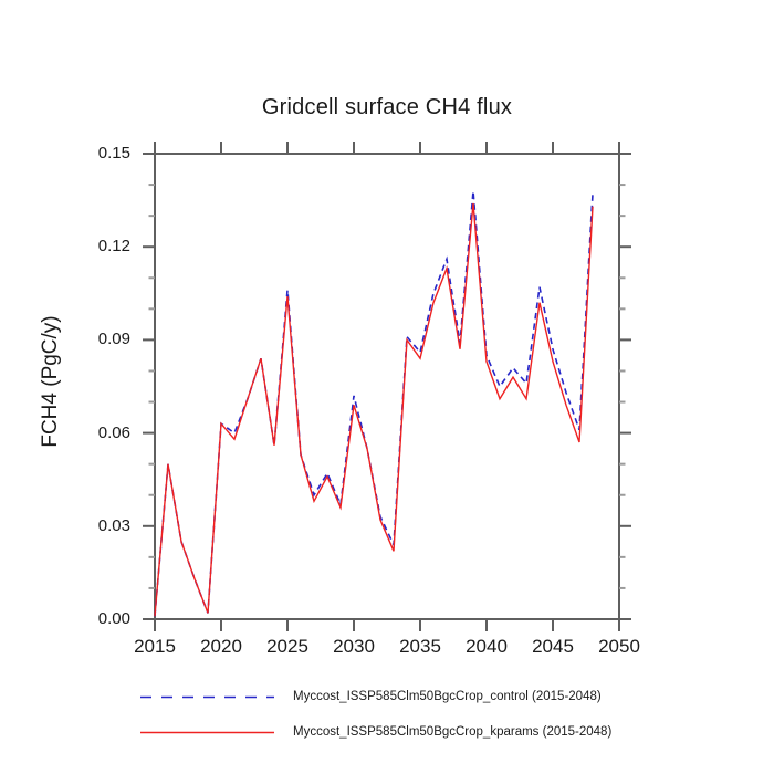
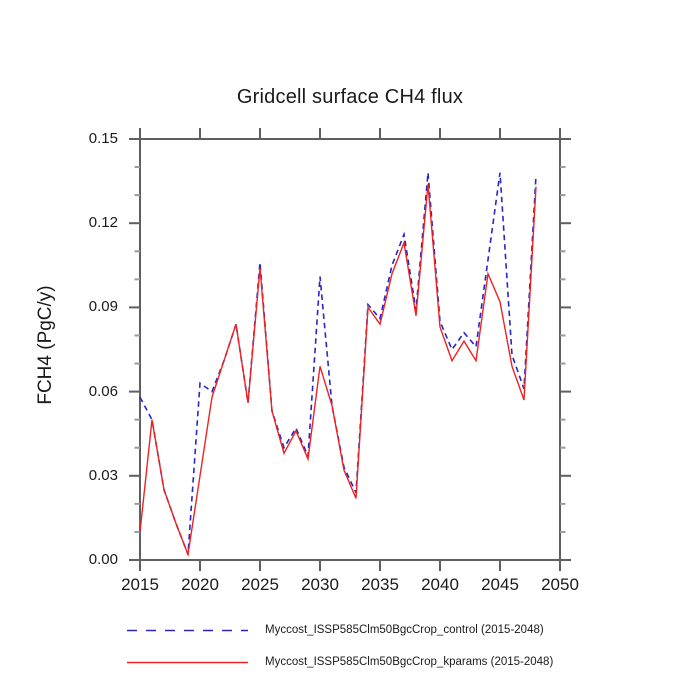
Myccost_ISSP585Clm50BgcCrop_control (2015-2048)/2015: 0.001 -> 0.058
Myccost_ISSP585Clm50BgcCrop_kparams (2015-2048)/2015: 0.001 -> 0.010
Myccost_ISSP585Clm50BgcCrop_kparams (2015-2048)/2020: 0.063 -> 0.030
Myccost_ISSP585Clm50BgcCrop_control (2015-2048)/2030: 0.072 -> 0.101
Myccost_ISSP585Clm50BgcCrop_control (2015-2048)/2045: 0.087 -> 0.138
Myccost_ISSP585Clm50BgcCrop_kparams (2015-2048)/2045: 0.083 -> 0.092
